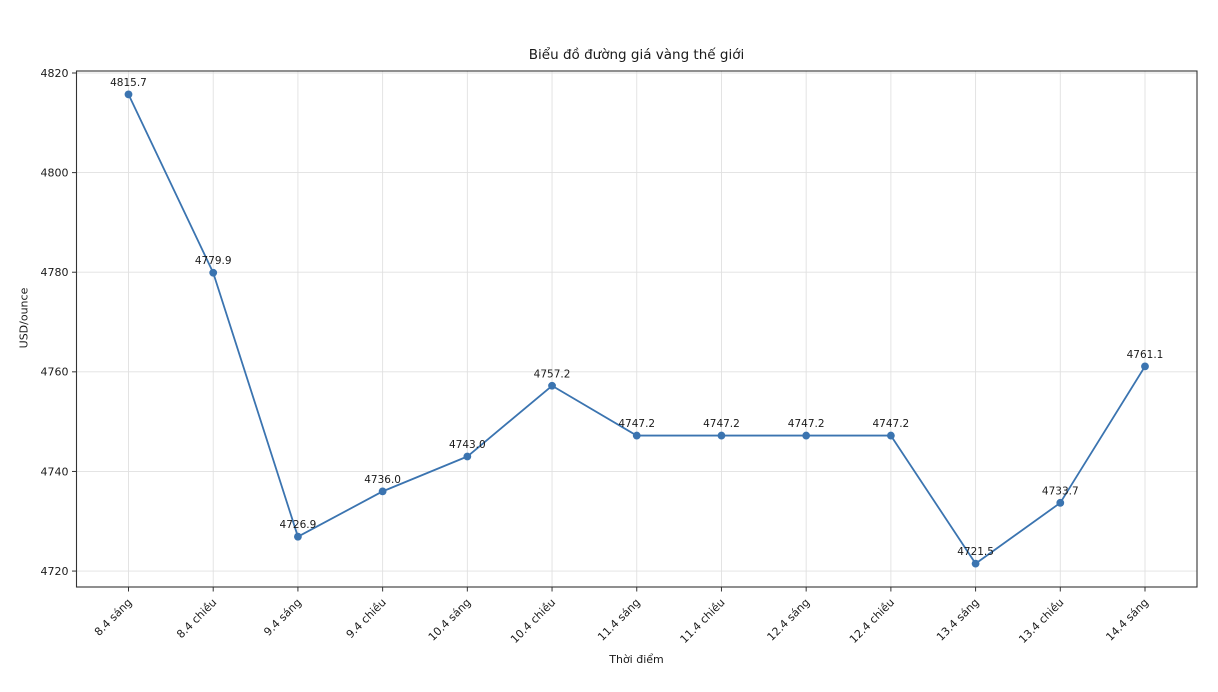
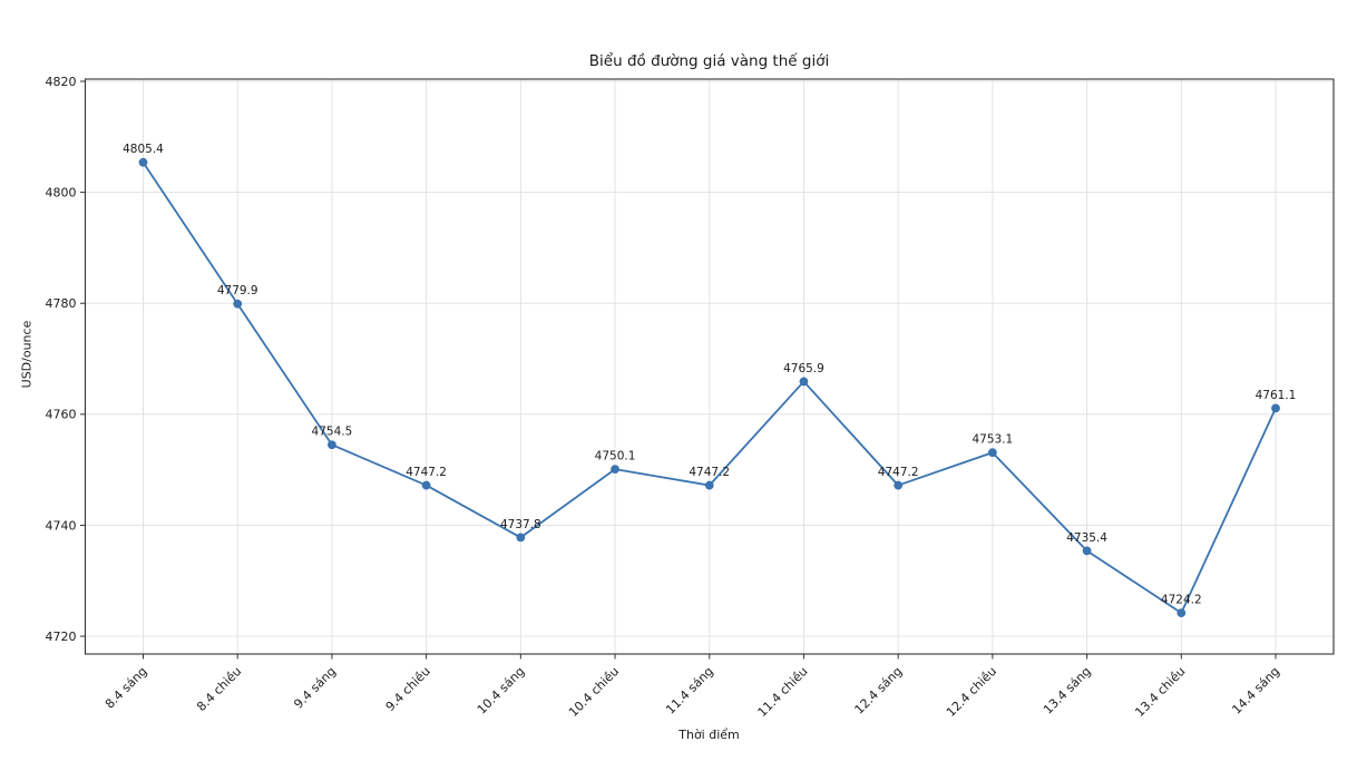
8.4 sáng: 4815.7 -> 4805.4
9.4 sáng: 4726.9 -> 4754.5
9.4 chiều: 4736.0 -> 4747.2
10.4 sáng: 4743.0 -> 4737.8
10.4 chiều: 4757.2 -> 4750.1
11.4 chiều: 4747.2 -> 4765.9
12.4 chiều: 4747.2 -> 4753.1
13.4 sáng: 4721.5 -> 4735.4
13.4 chiều: 4733.7 -> 4724.2
